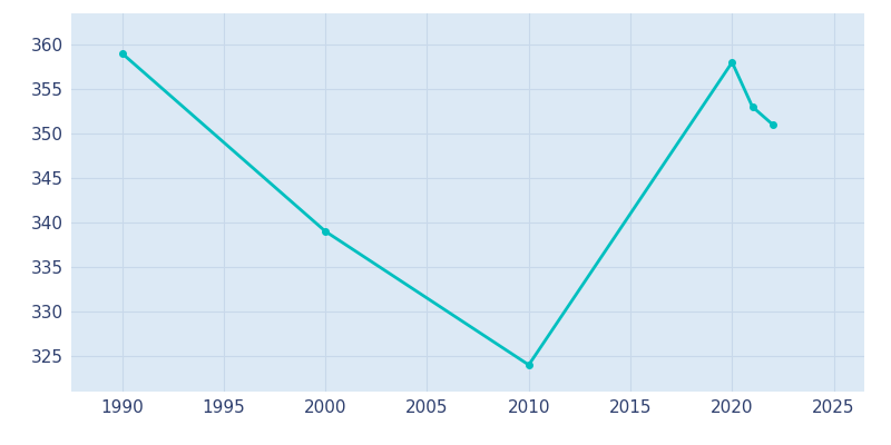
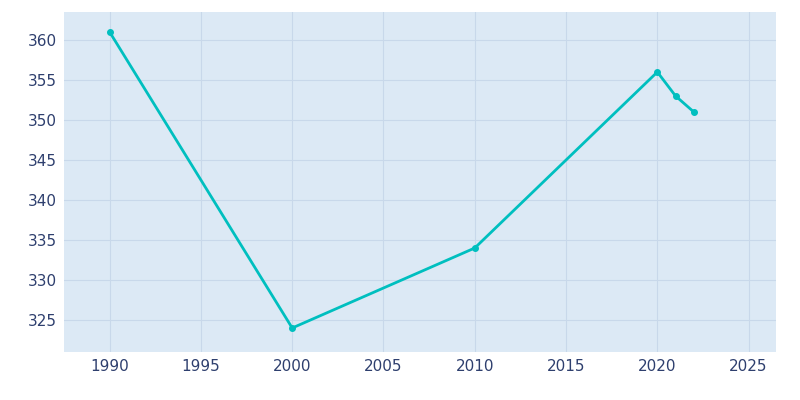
1990: 359 -> 361
2000: 339 -> 324
2010: 324 -> 334
2020: 358 -> 356
